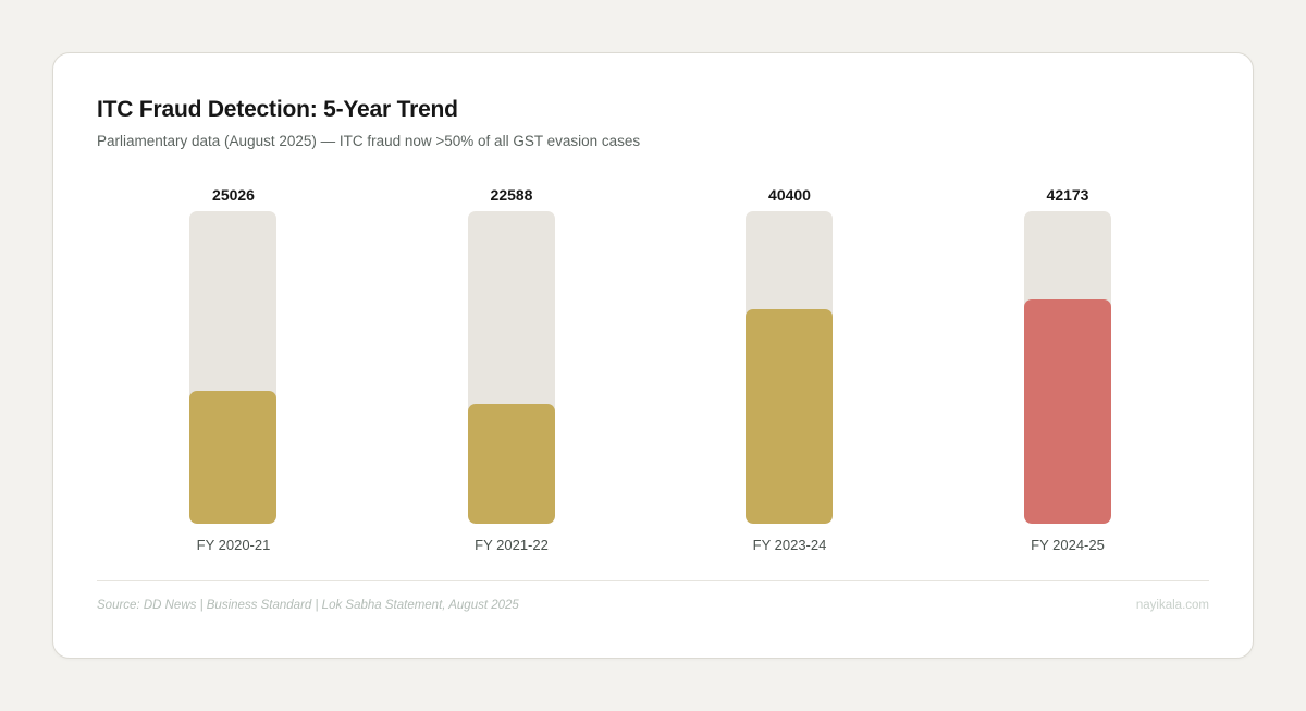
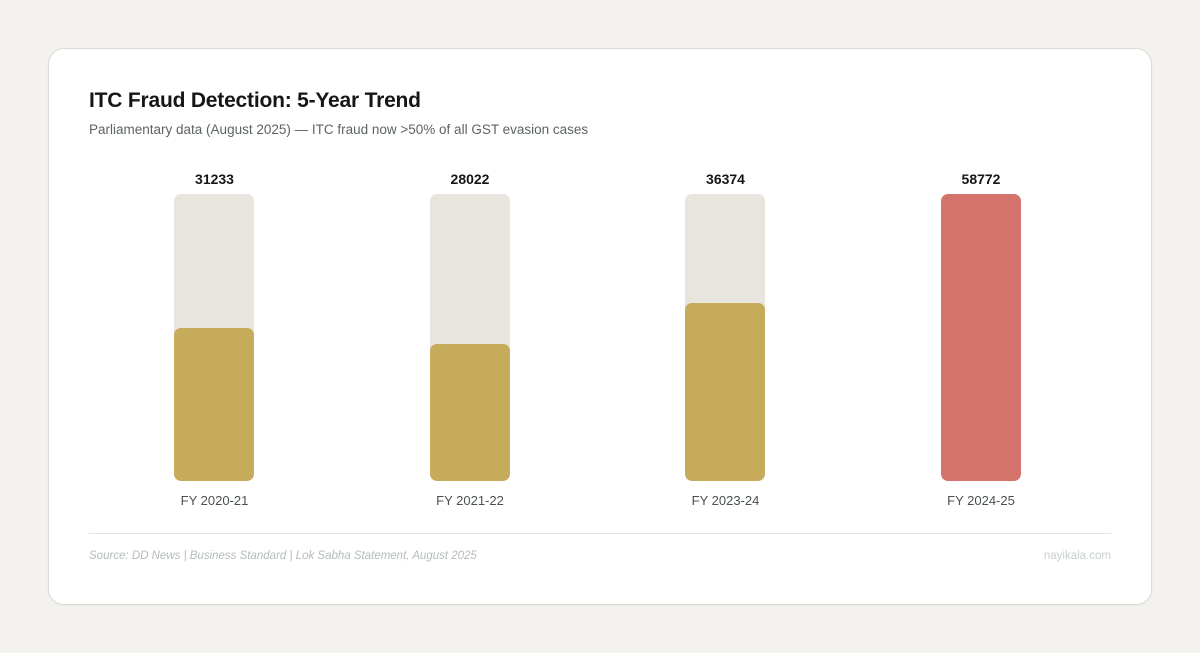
FY 2020-21: 25026 -> 31233
FY 2021-22: 22588 -> 28022
FY 2023-24: 40400 -> 36374
FY 2024-25: 42173 -> 58772
